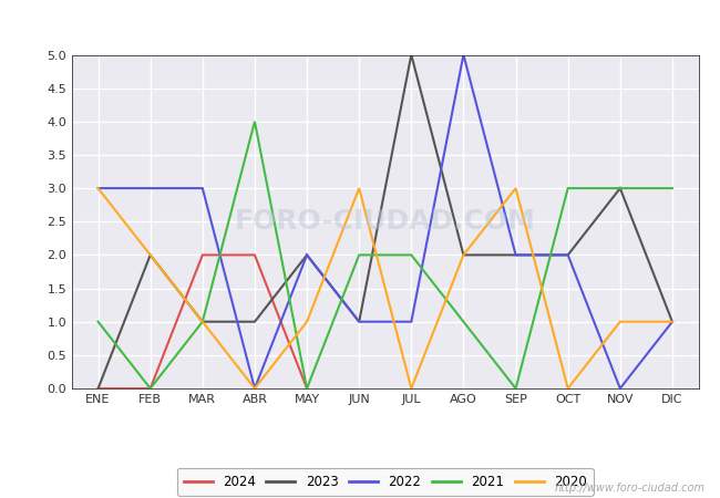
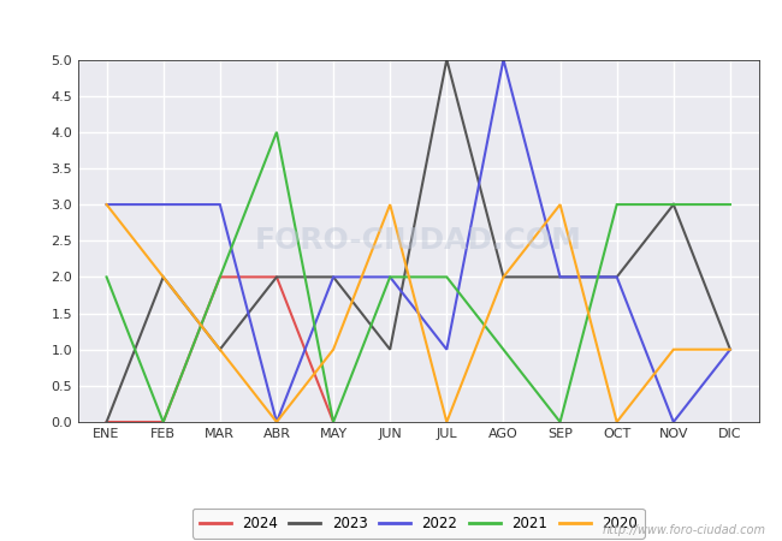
2021/ENE: 1 -> 2
2021/MAR: 1 -> 2
2023/ABR: 1 -> 2
2022/JUN: 1 -> 2
